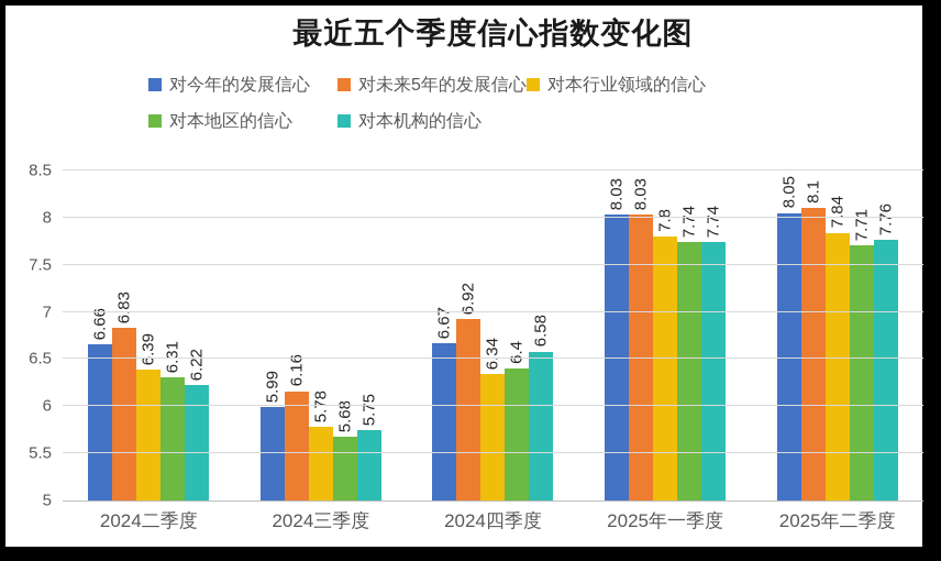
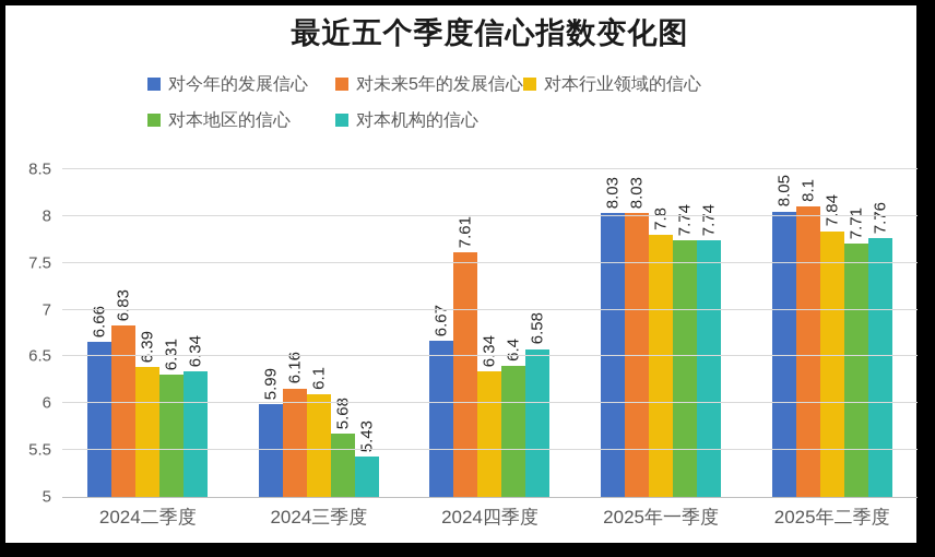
对本机构的信心/2024二季度: 6.22 -> 6.34
对本行业领域的信心/2024三季度: 5.78 -> 6.1
对本机构的信心/2024三季度: 5.75 -> 5.43
对未来5年的发展信心/2024四季度: 6.92 -> 7.61
